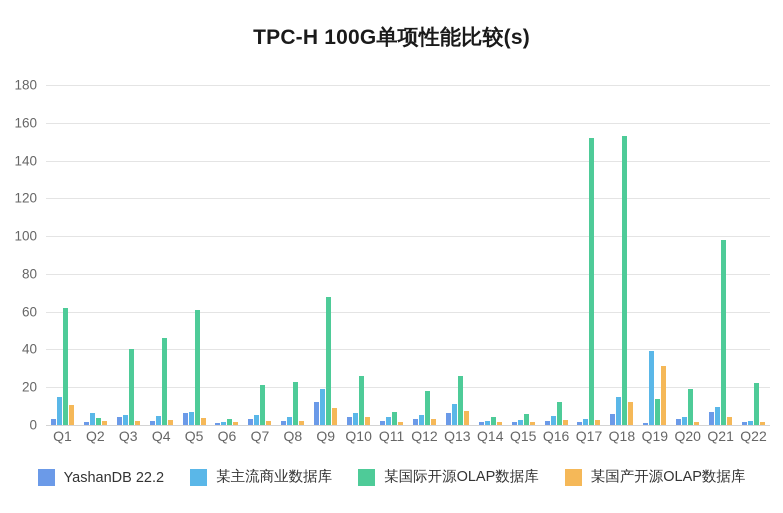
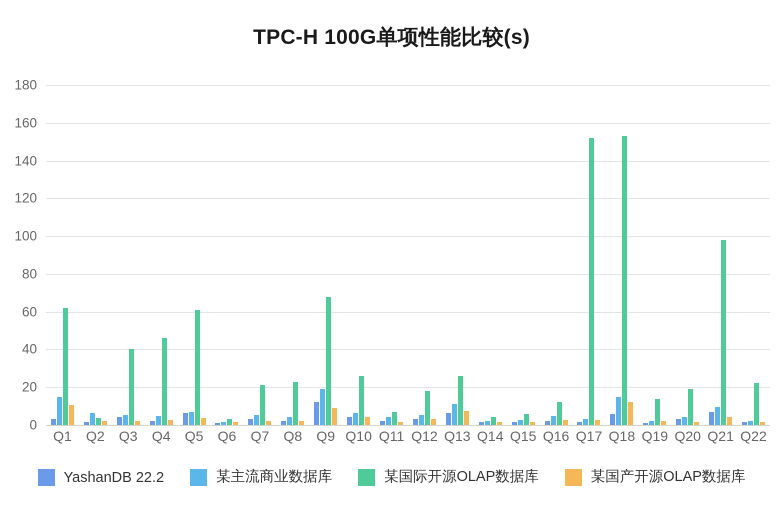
某主流商业数据库/Q19: 39 -> 2
某国产开源OLAP数据库/Q19: 31 -> 2
